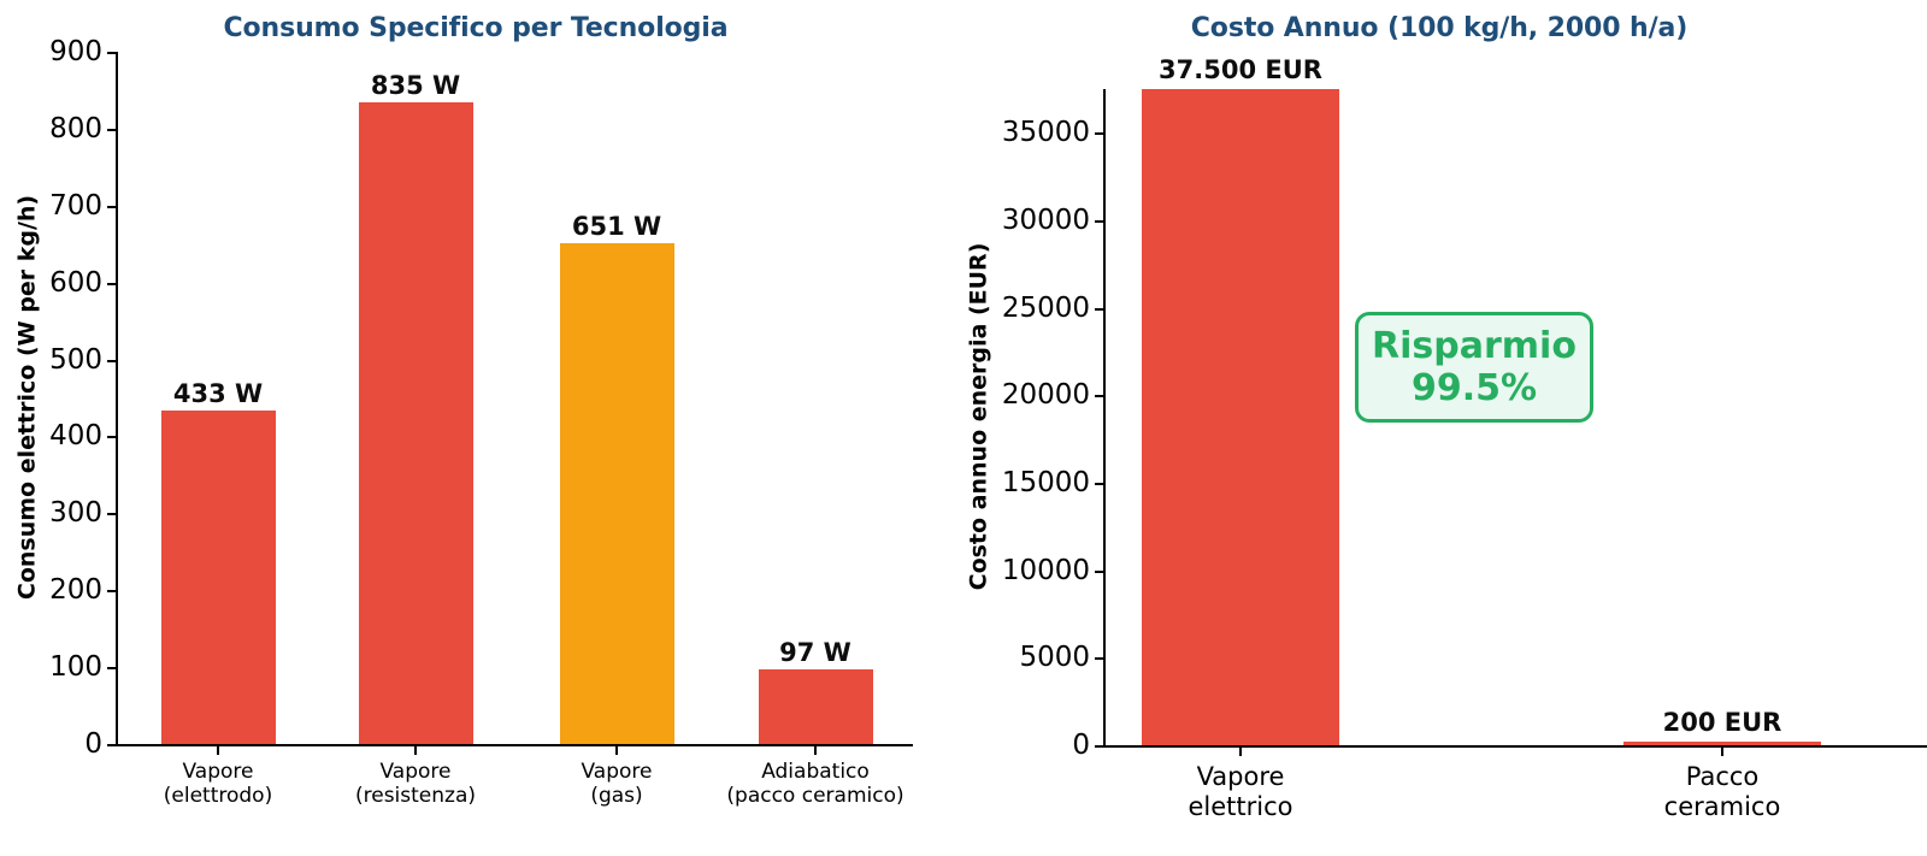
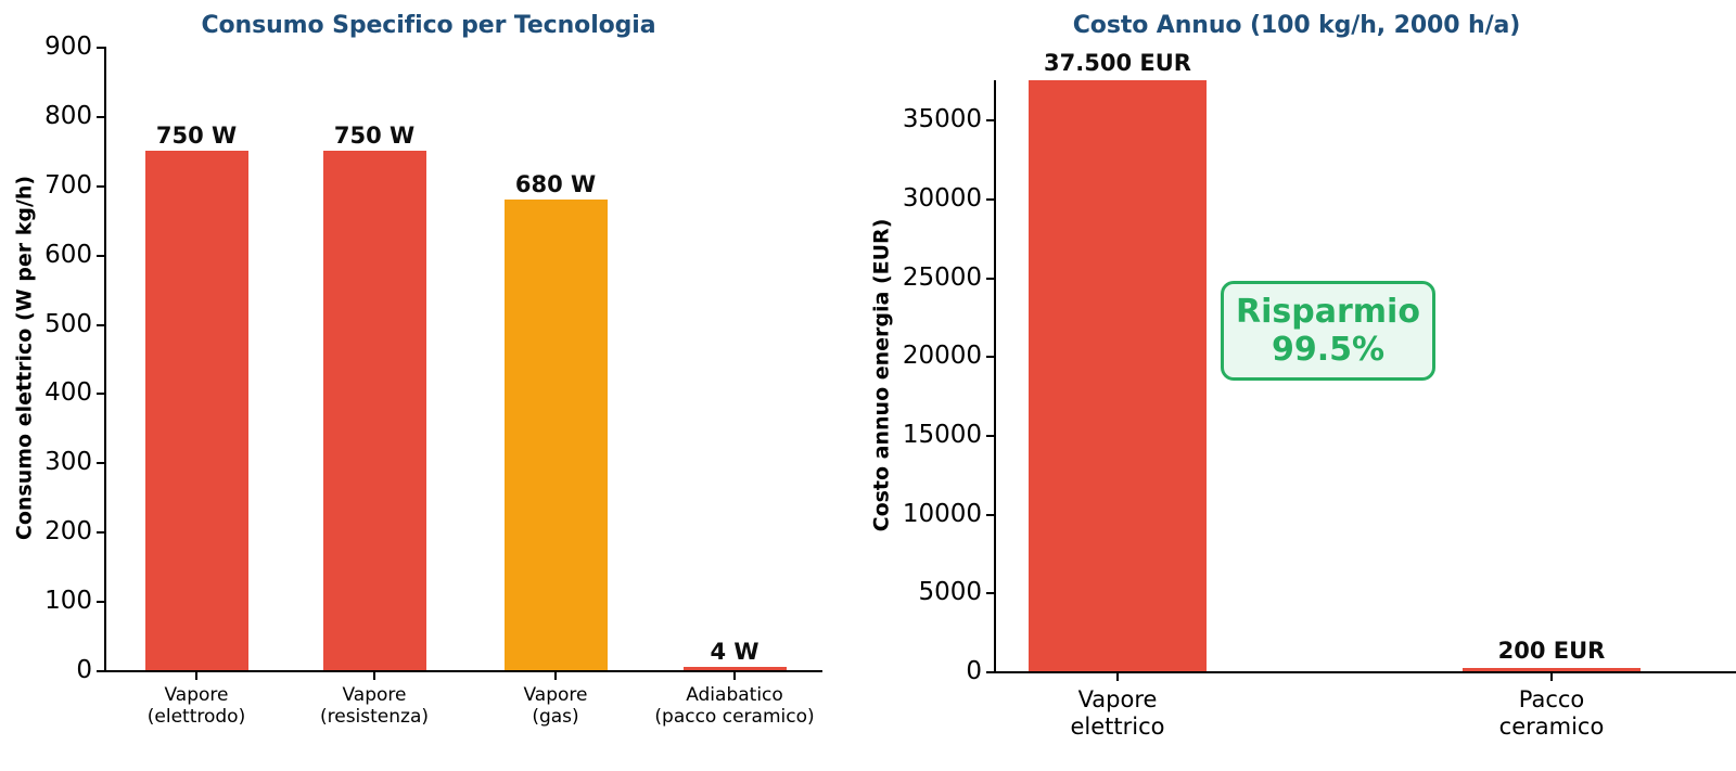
Consumo Specifico per Tecnologia/Vapore (elettrodo): 433 -> 750
Consumo Specifico per Tecnologia/Vapore (resistenza): 835 -> 750
Consumo Specifico per Tecnologia/Vapore (gas): 651 -> 680
Consumo Specifico per Tecnologia/Adiabatico (pacco ceramico): 97 -> 4
